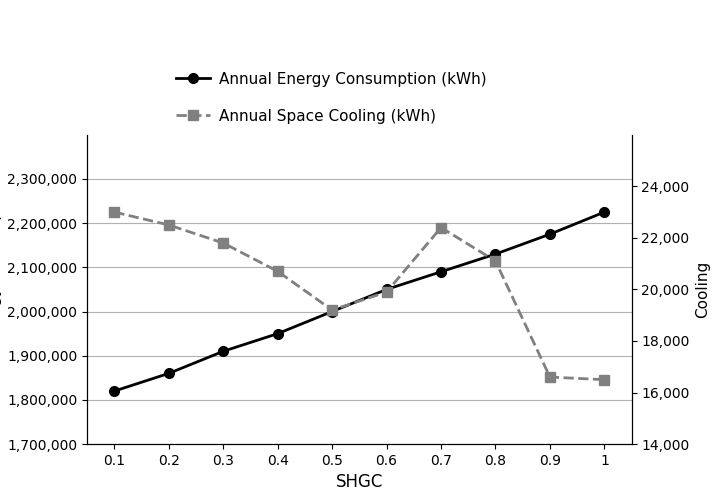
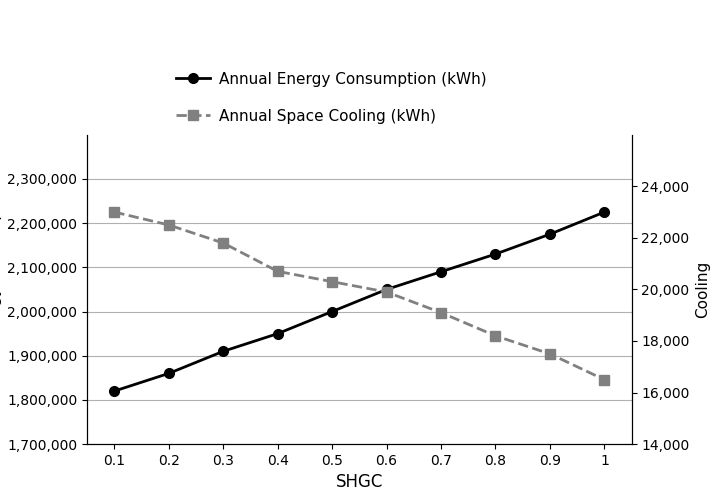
Annual Space Cooling (kWh)/0.5: 19,200 -> 20,300
Annual Space Cooling (kWh)/0.7: 22,400 -> 19,100
Annual Space Cooling (kWh)/0.8: 21,100 -> 18,200
Annual Space Cooling (kWh)/0.9: 16,600 -> 17,500
